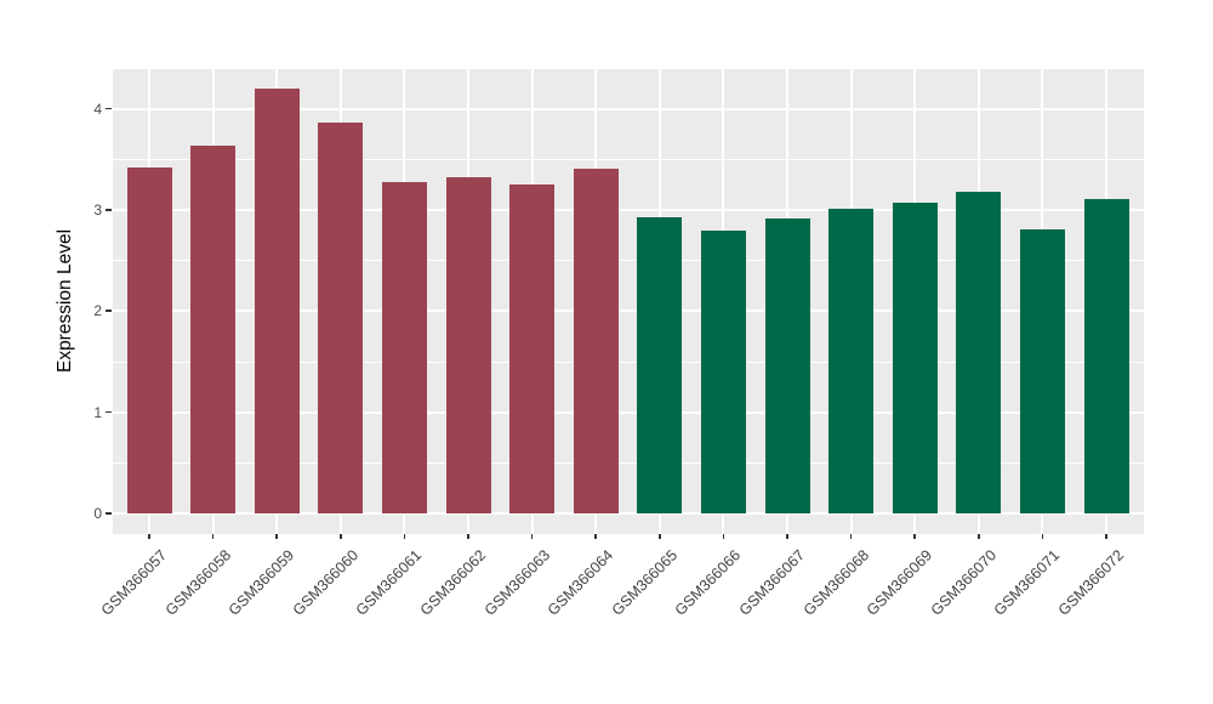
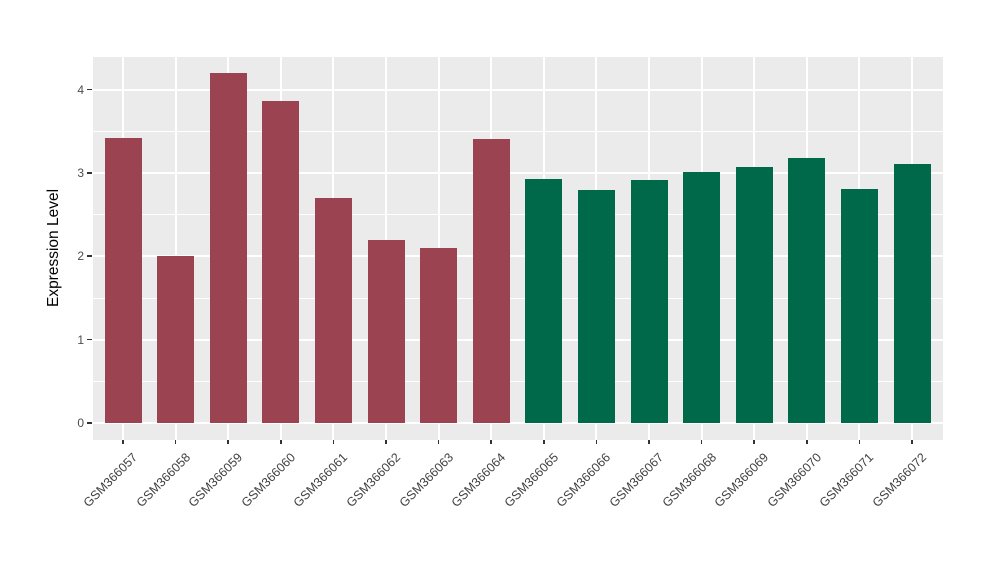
GSM366058: 3.6 -> 2.0
GSM366061: 3.3 -> 2.7
GSM366062: 3.3 -> 2.2
GSM366063: 3.2 -> 2.1
